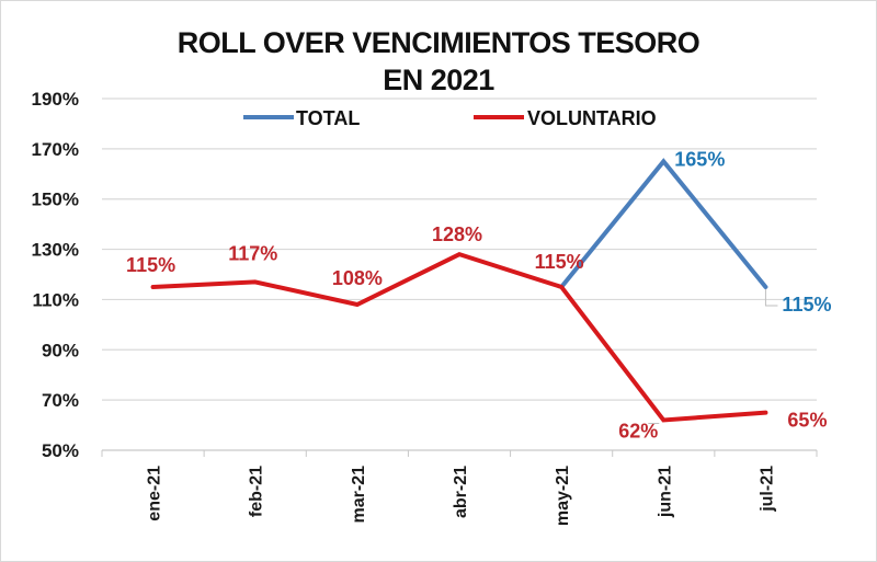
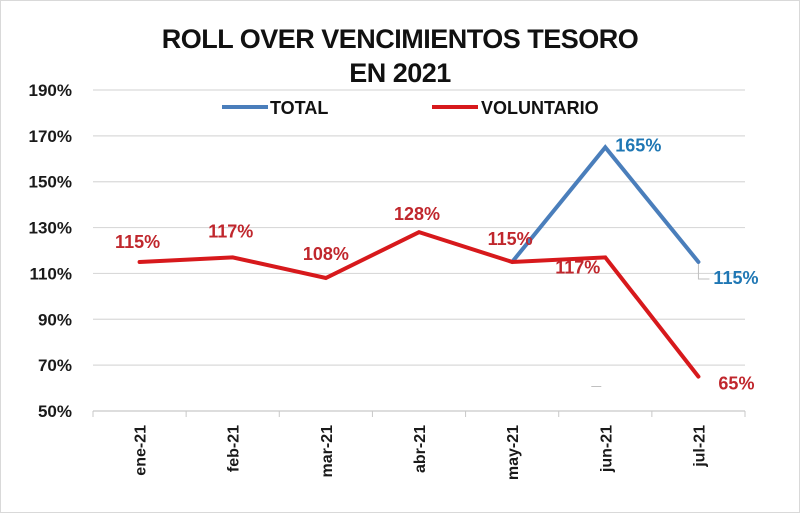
VOLUNTARIO/jun-21: 62% -> 117%
